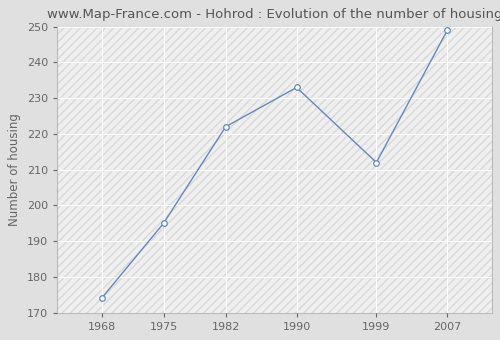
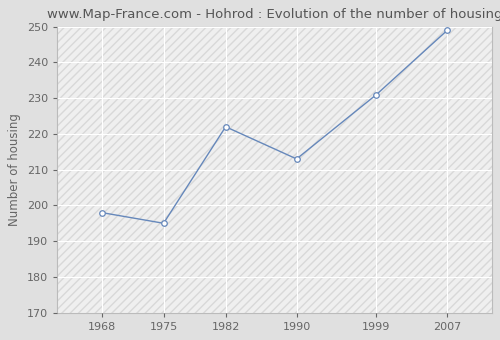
1968: 174 -> 198
1990: 233 -> 213
1999: 212 -> 231
